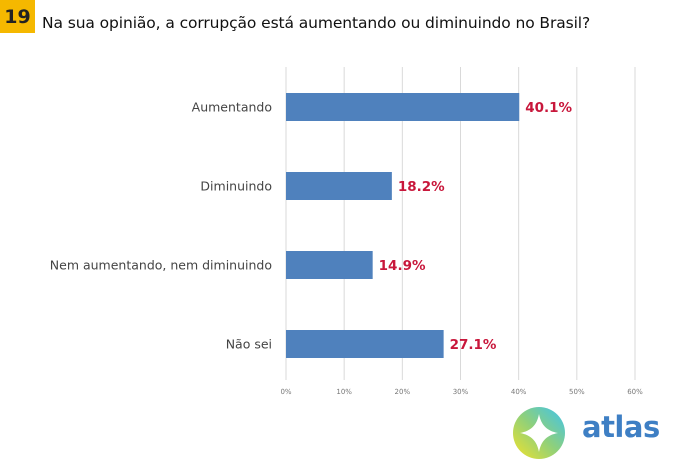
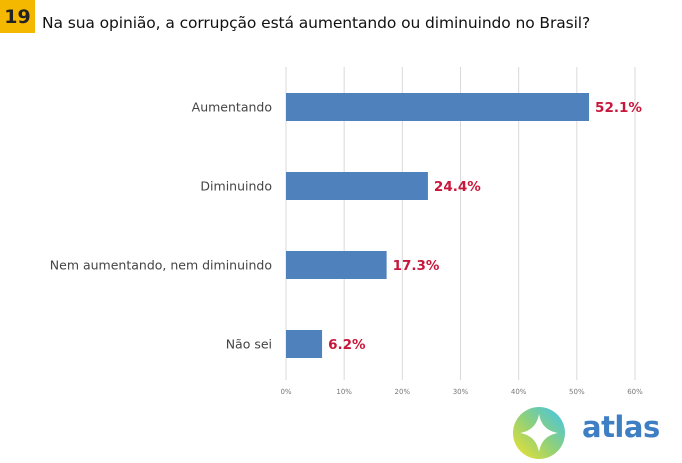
Aumentando: 40.1% -> 52.1%
Diminuindo: 18.2% -> 24.4%
Nem aumentando, nem diminuindo: 14.9% -> 17.3%
Não sei: 27.1% -> 6.2%
